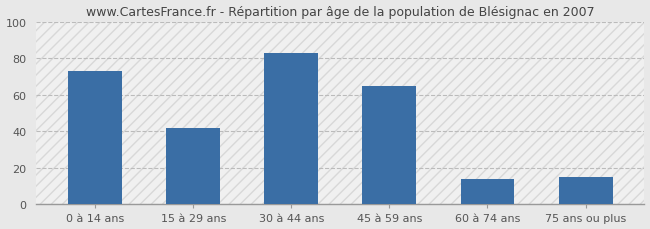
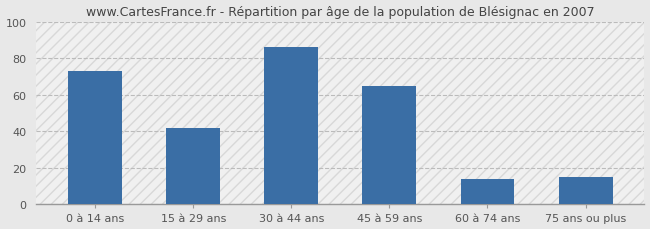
30 à 44 ans: 83 -> 86
